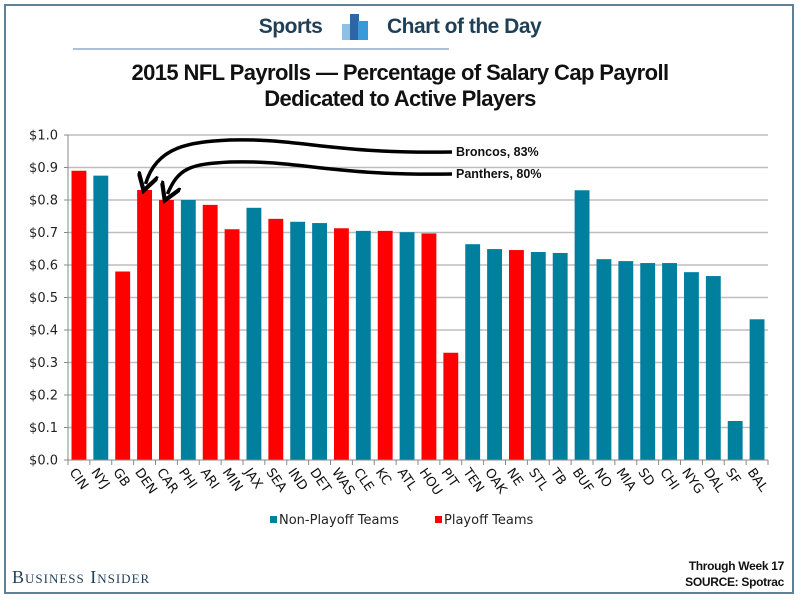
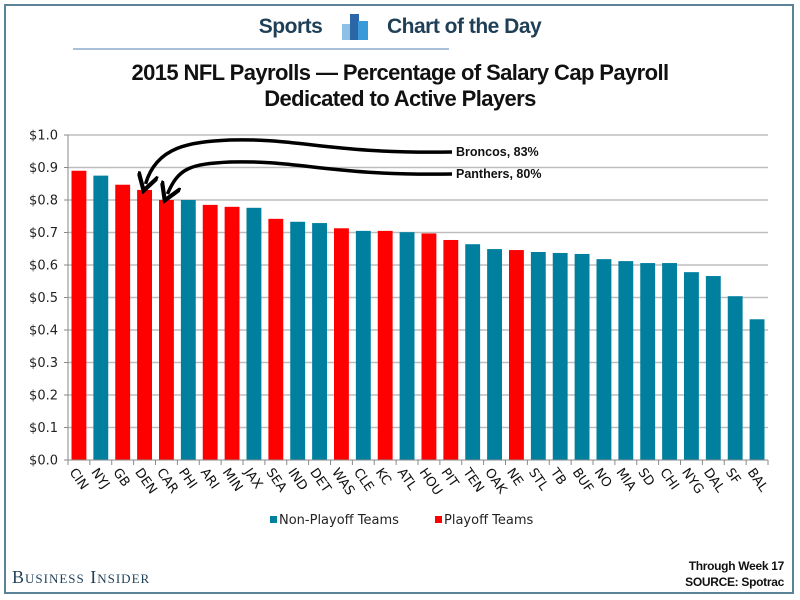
GB: $0.58 -> $0.85
MIN: $0.71 -> $0.78
PIT: $0.33 -> $0.68
BUF: $0.83 -> $0.63
SF: $0.12 -> $0.50
